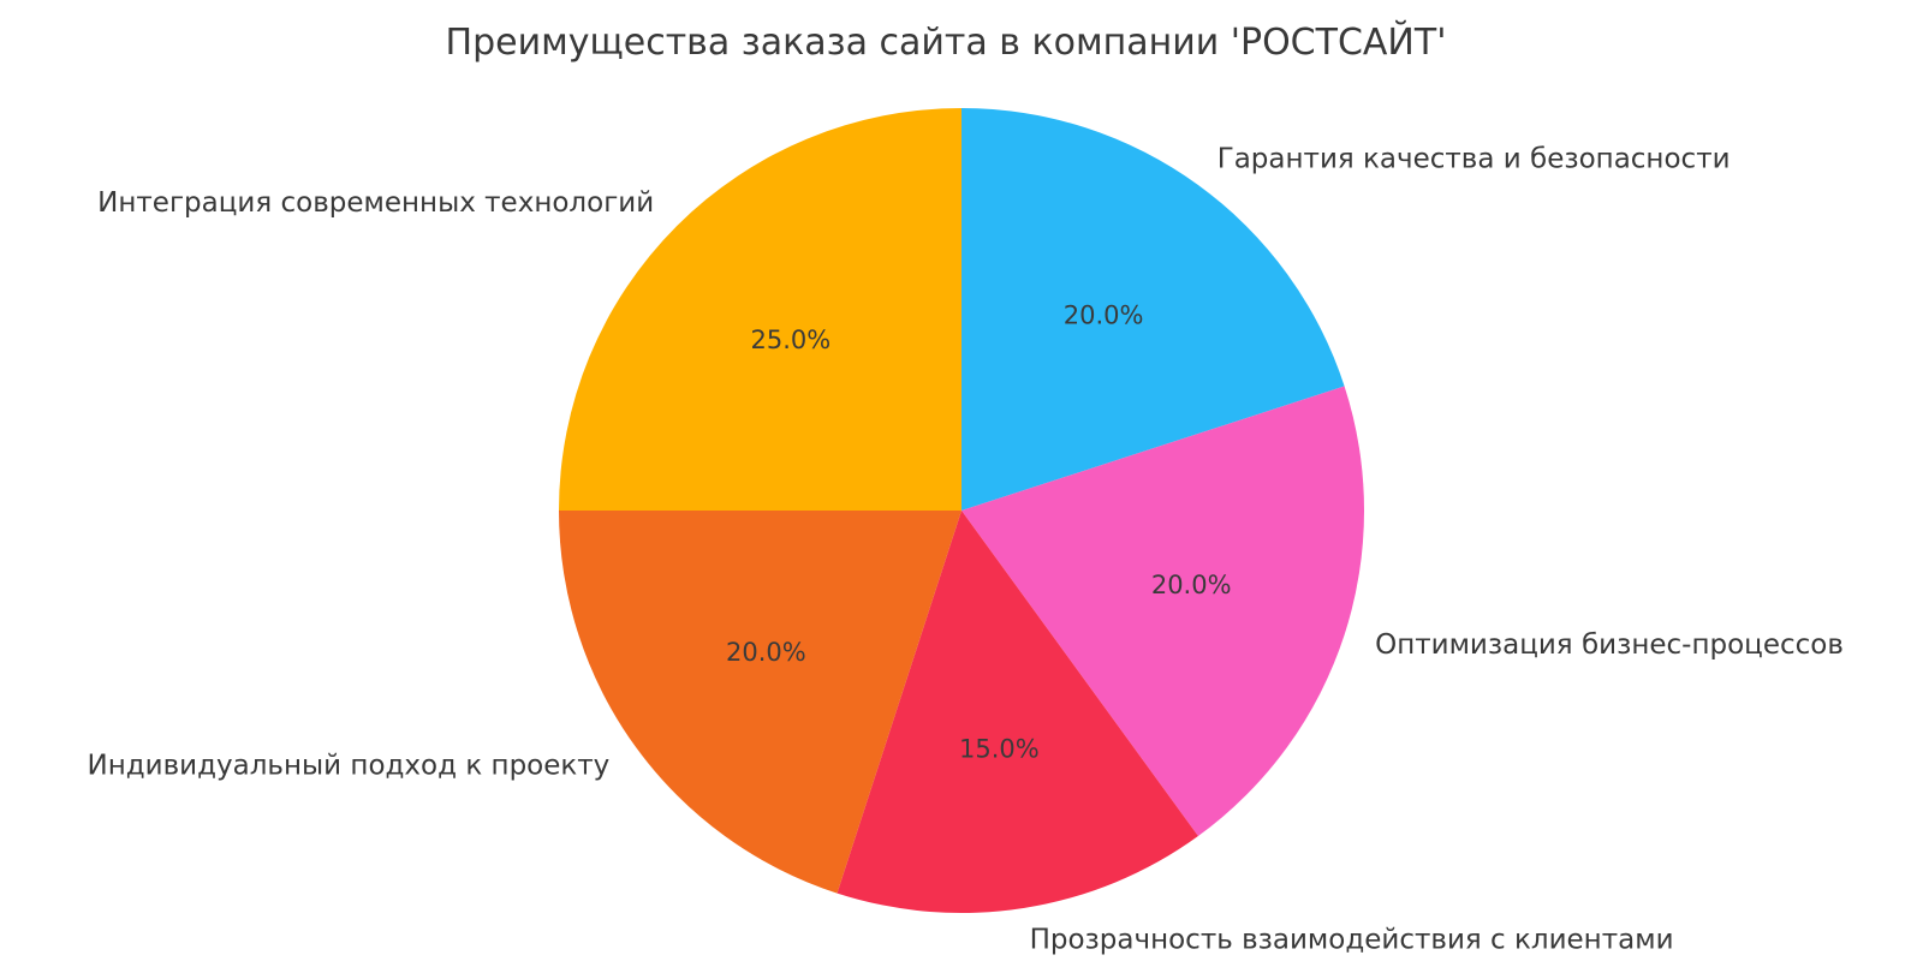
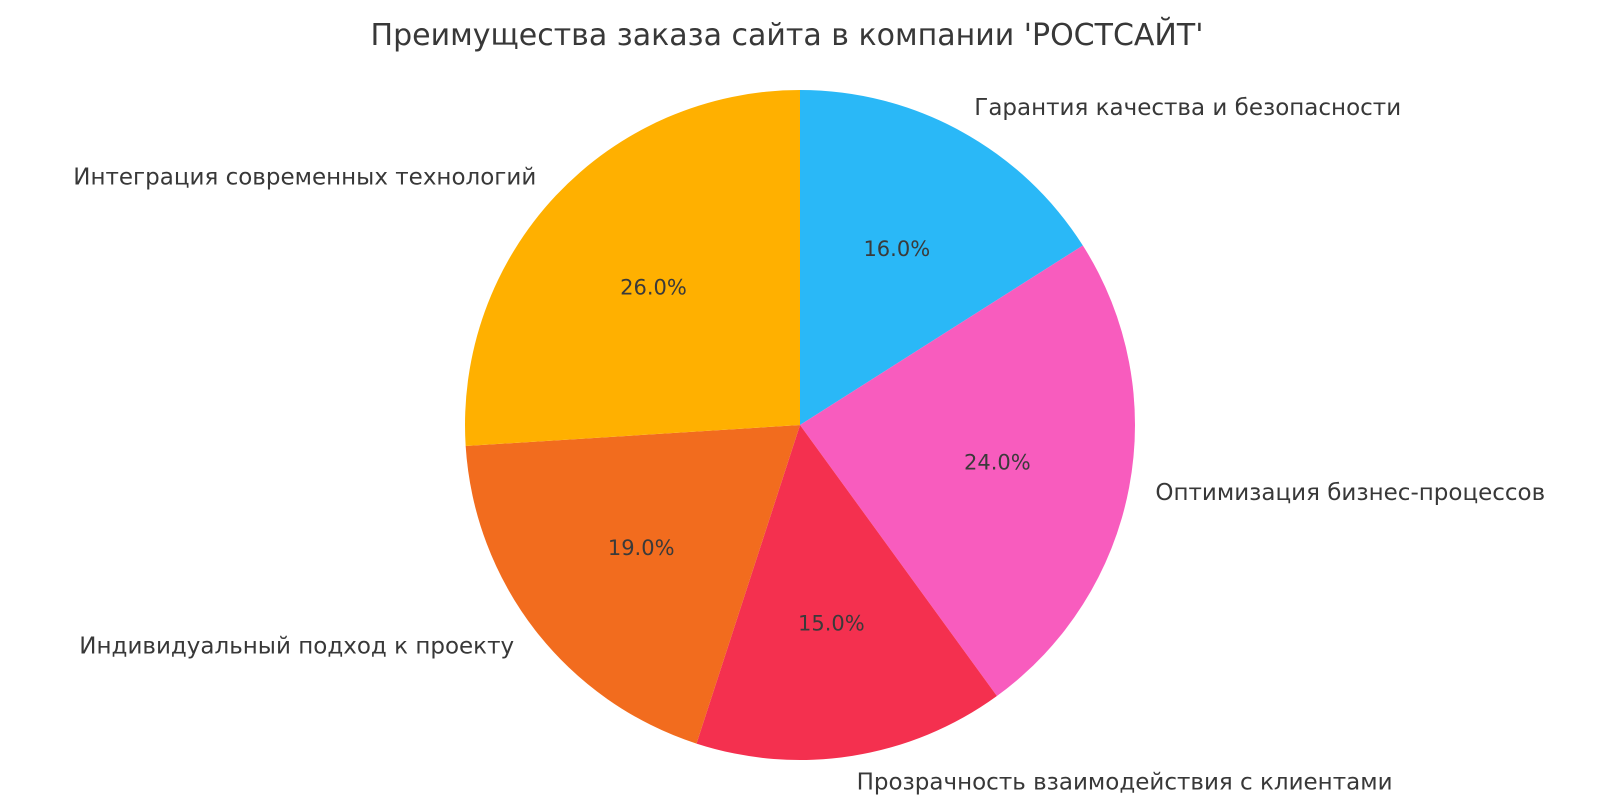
Гарантия качества и безопасности: 20.0% -> 16.0%
Оптимизация бизнес-процессов: 20.0% -> 24.0%
Индивидуальный подход к проекту: 20.0% -> 19.0%
Интеграция современных технологий: 25.0% -> 26.0%
